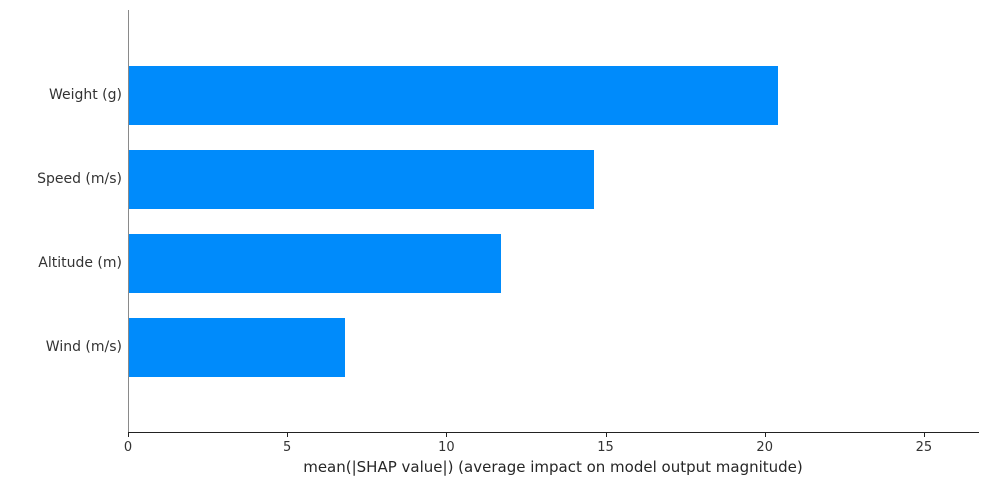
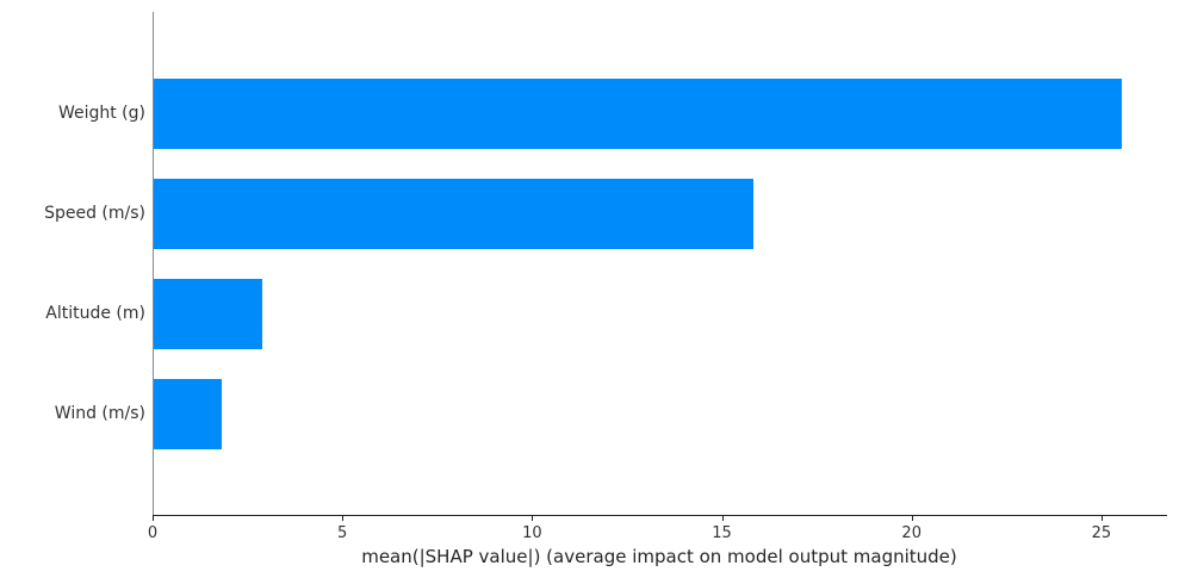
Weight (g): 20.4 -> 25.5
Speed (m/s): 14.6 -> 15.8
Altitude (m): 11.7 -> 2.9
Wind (m/s): 6.8 -> 1.8
